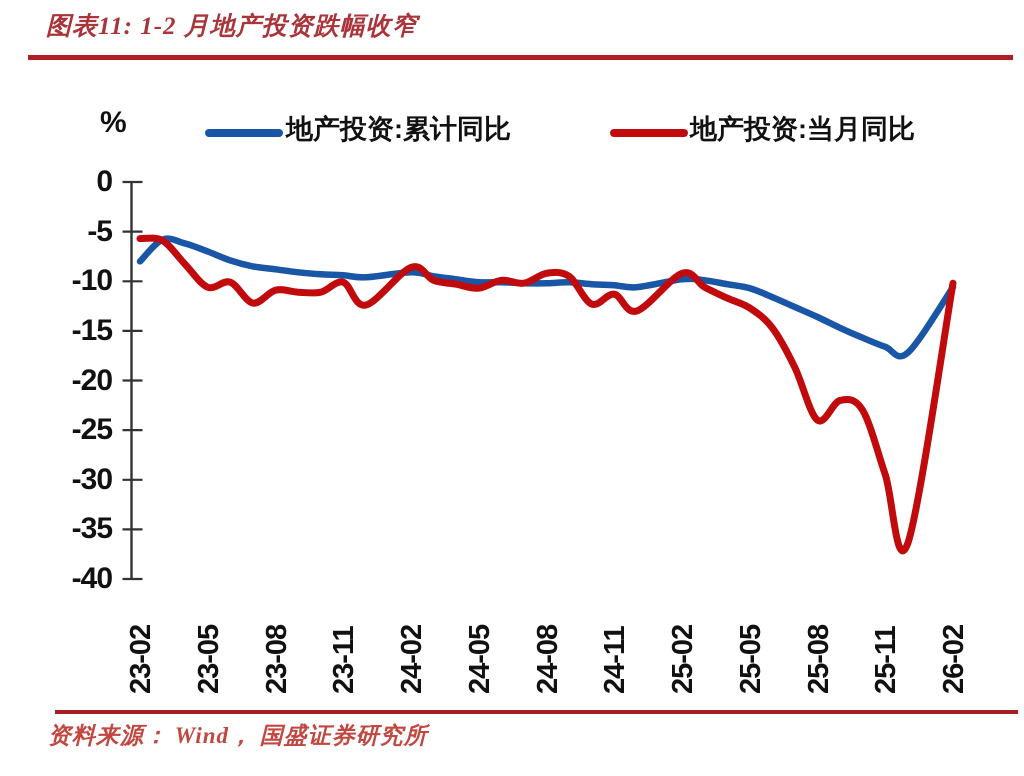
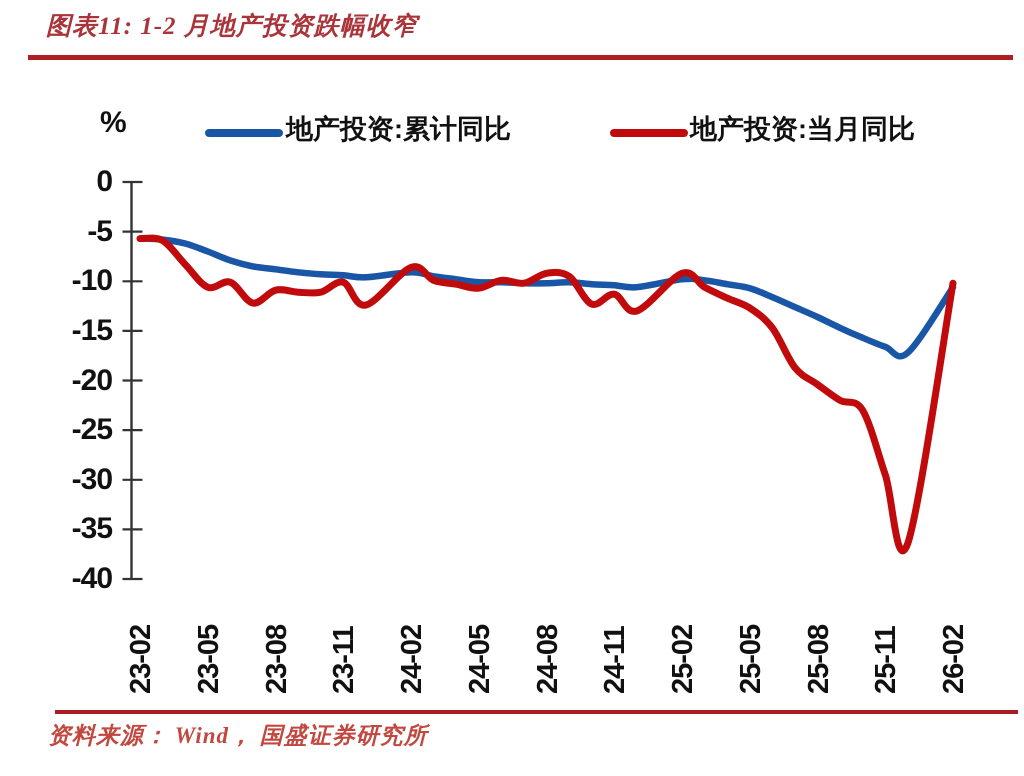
地产投资:累计同比/23-02: -8 -> -6
地产投资:当月同比/25-08: -24 -> -20
